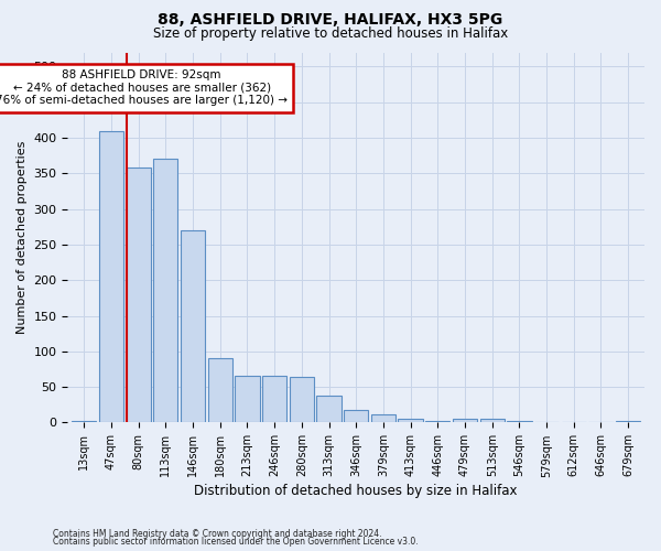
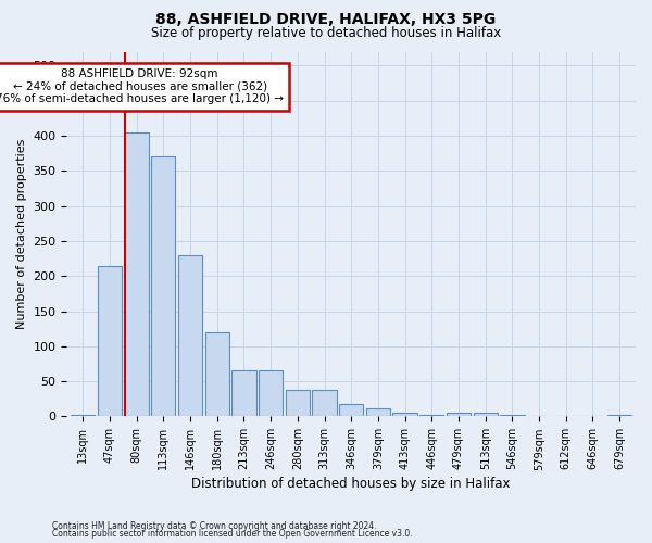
47sqm: 410 -> 215
80sqm: 358 -> 405
146sqm: 270 -> 230
180sqm: 90 -> 120
280sqm: 64 -> 38
